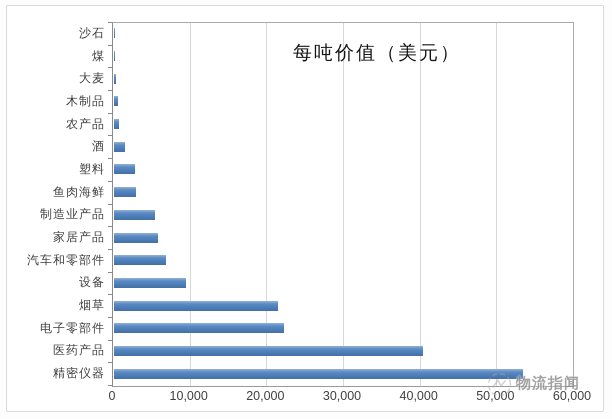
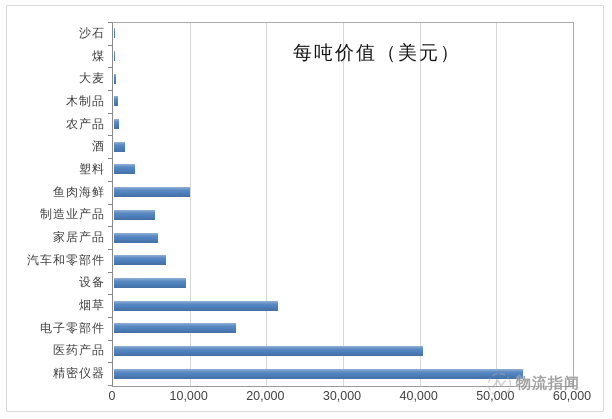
鱼肉海鲜: 3000 -> 10000
电子零部件: 22000 -> 16000
